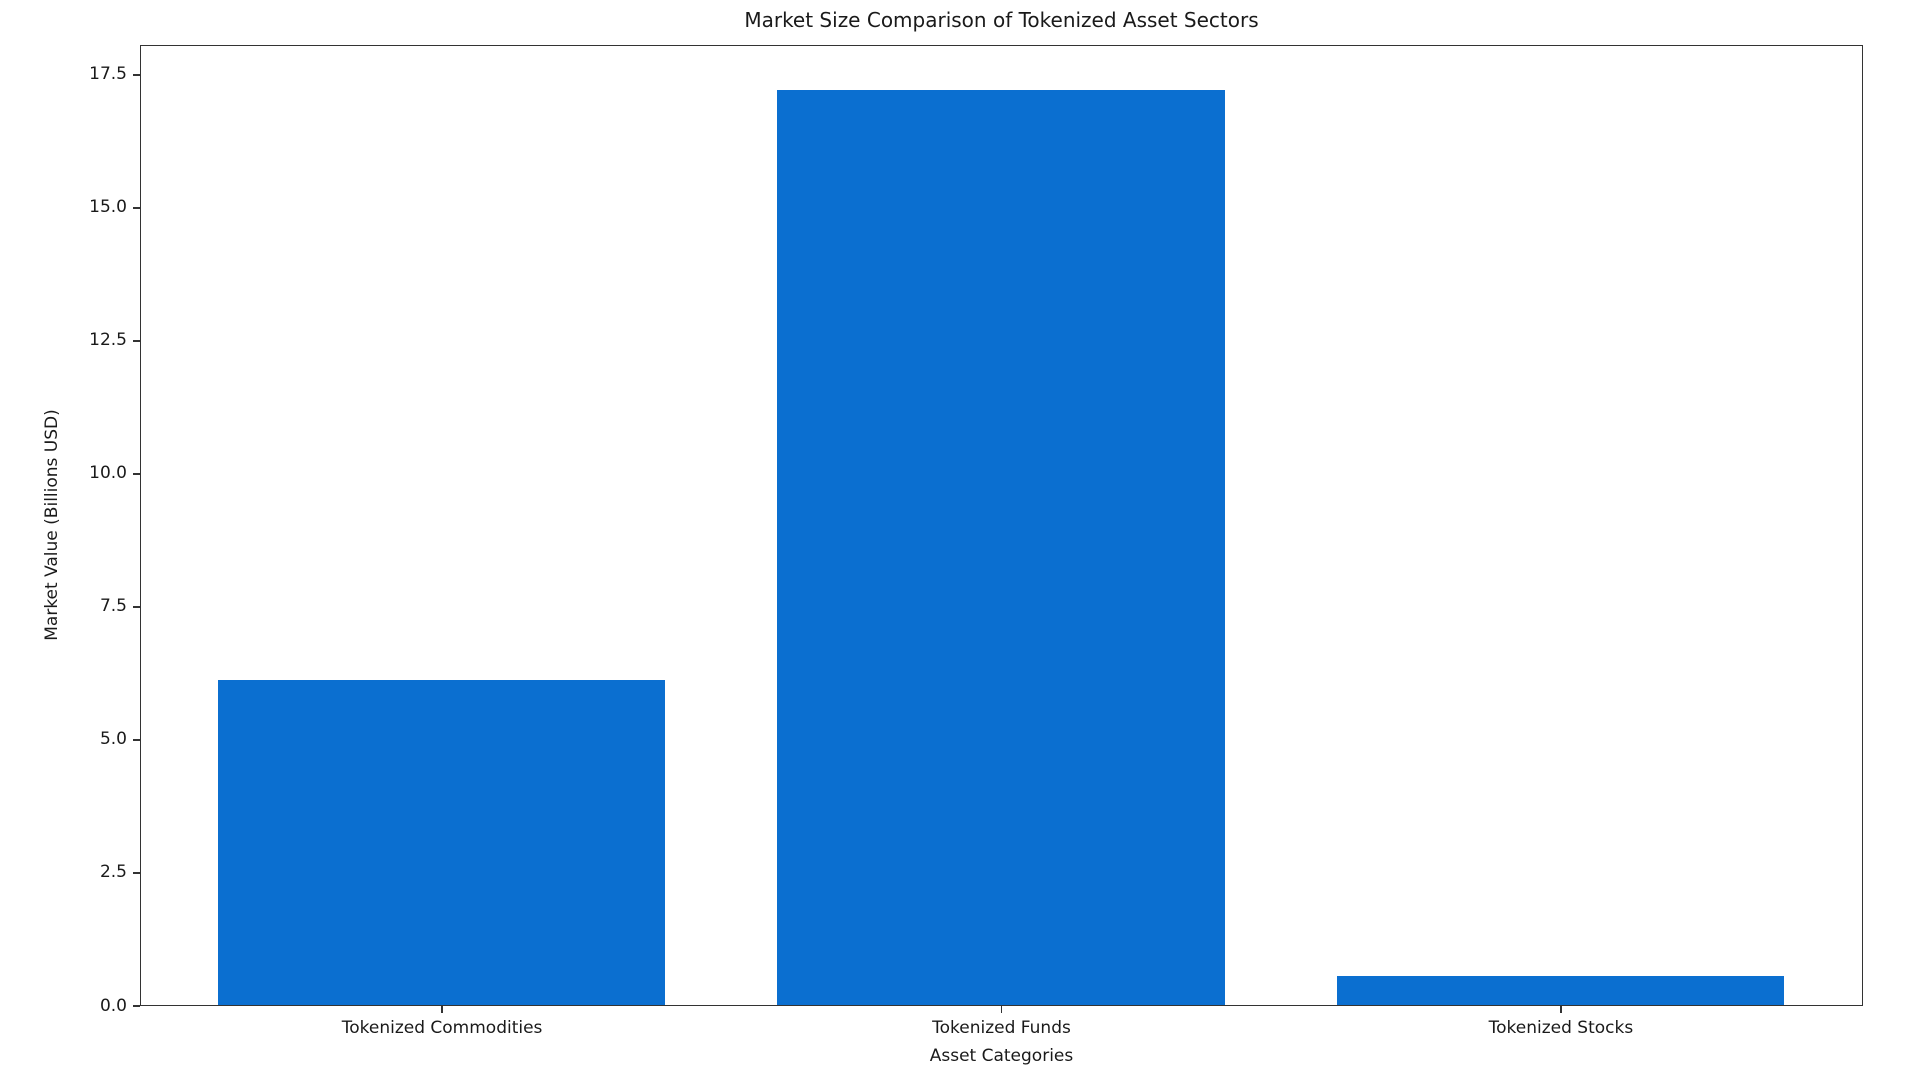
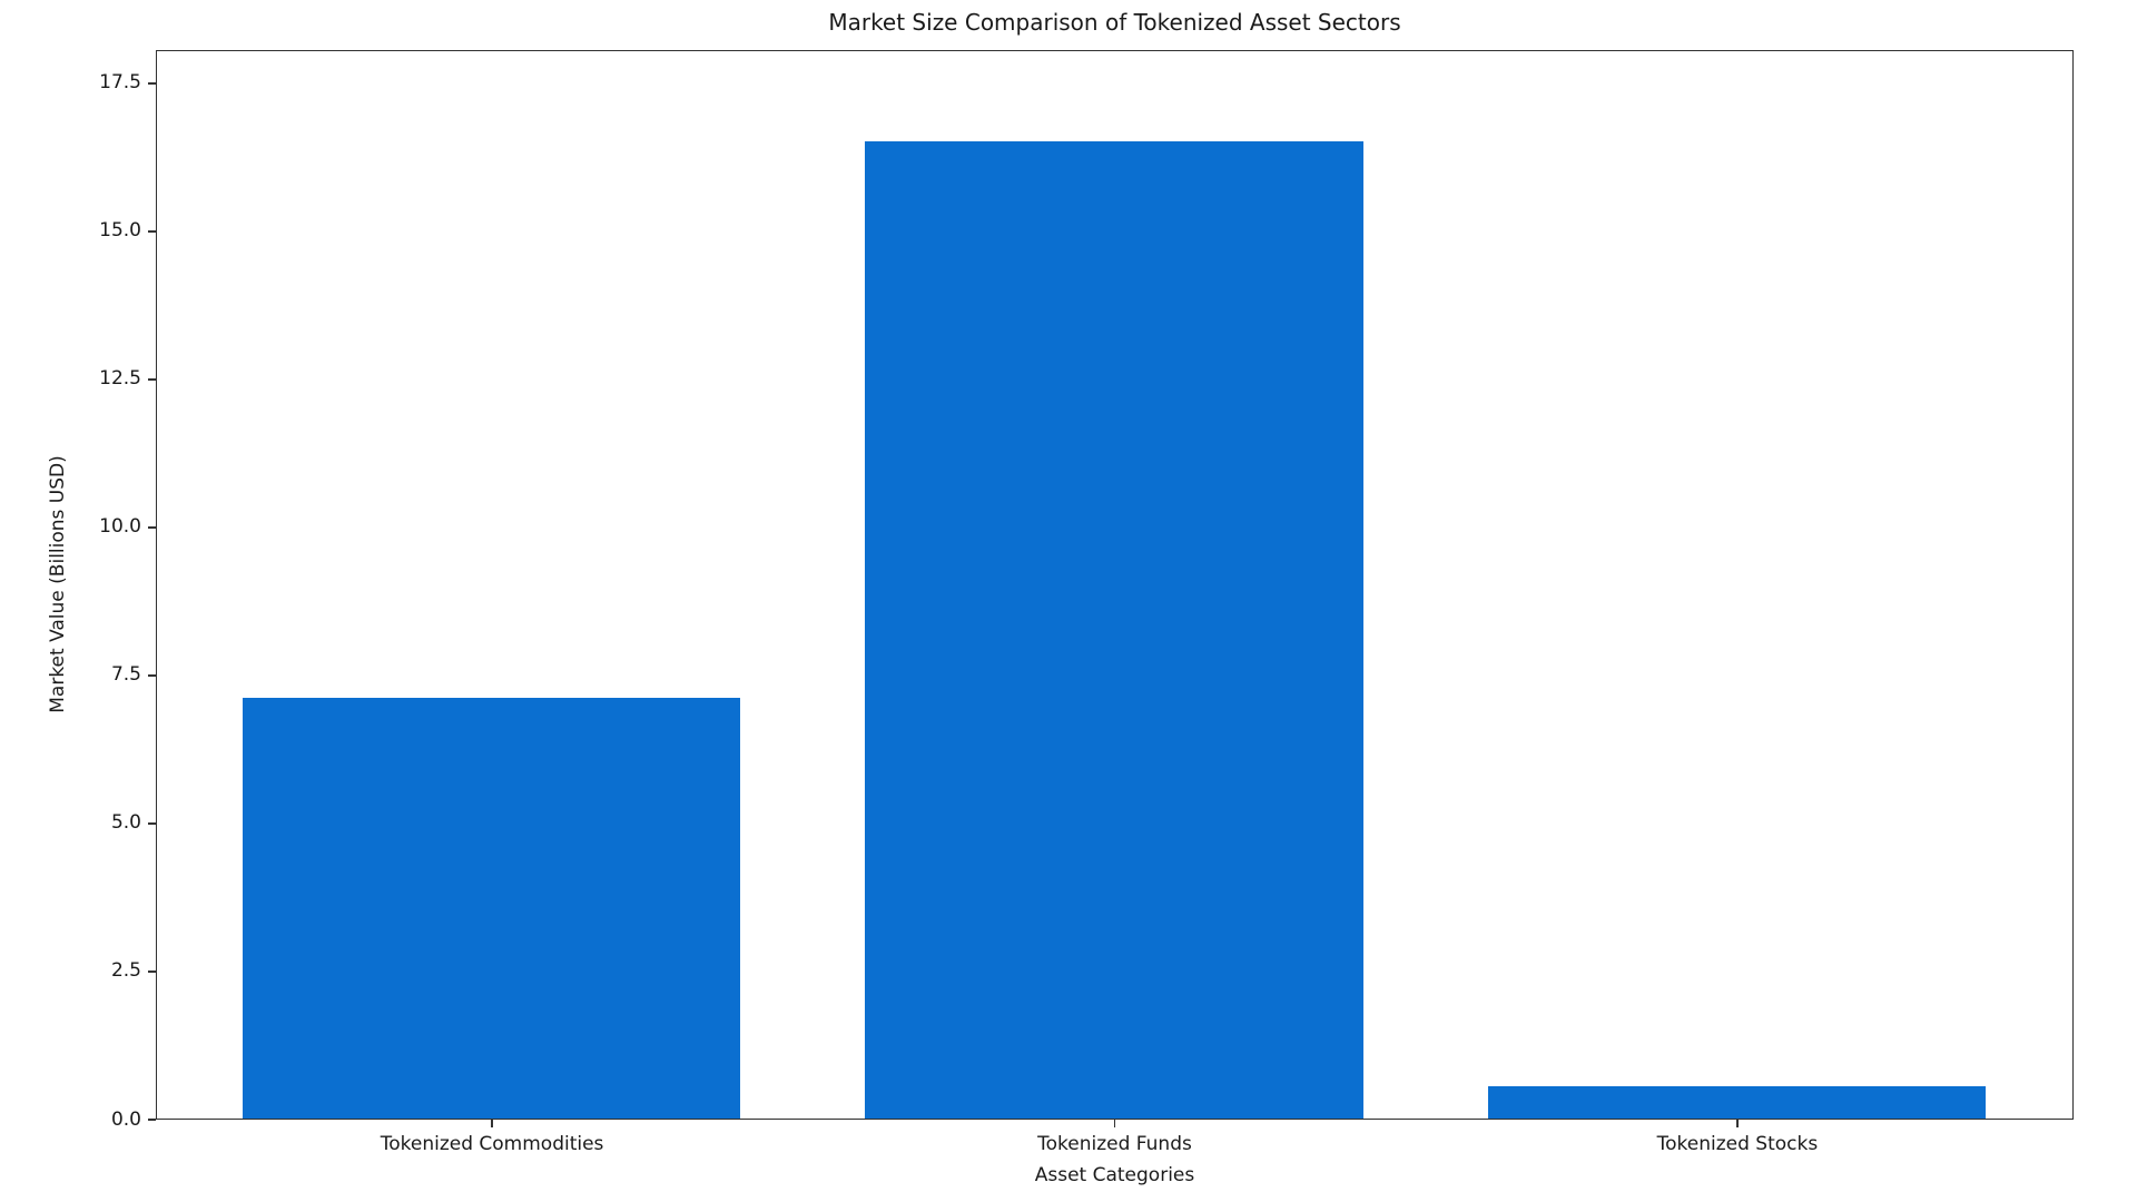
Tokenized Commodities: 6.1 -> 7.1
Tokenized Funds: 17.2 -> 16.5
